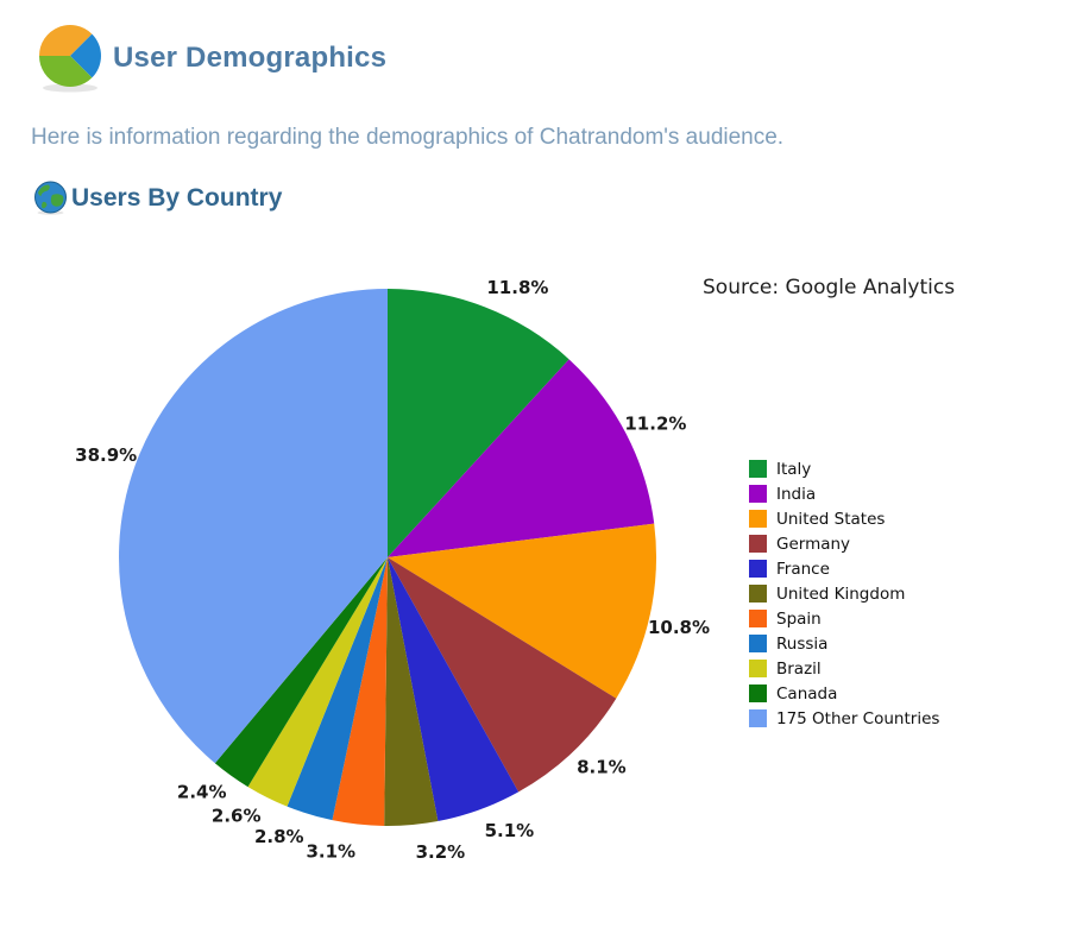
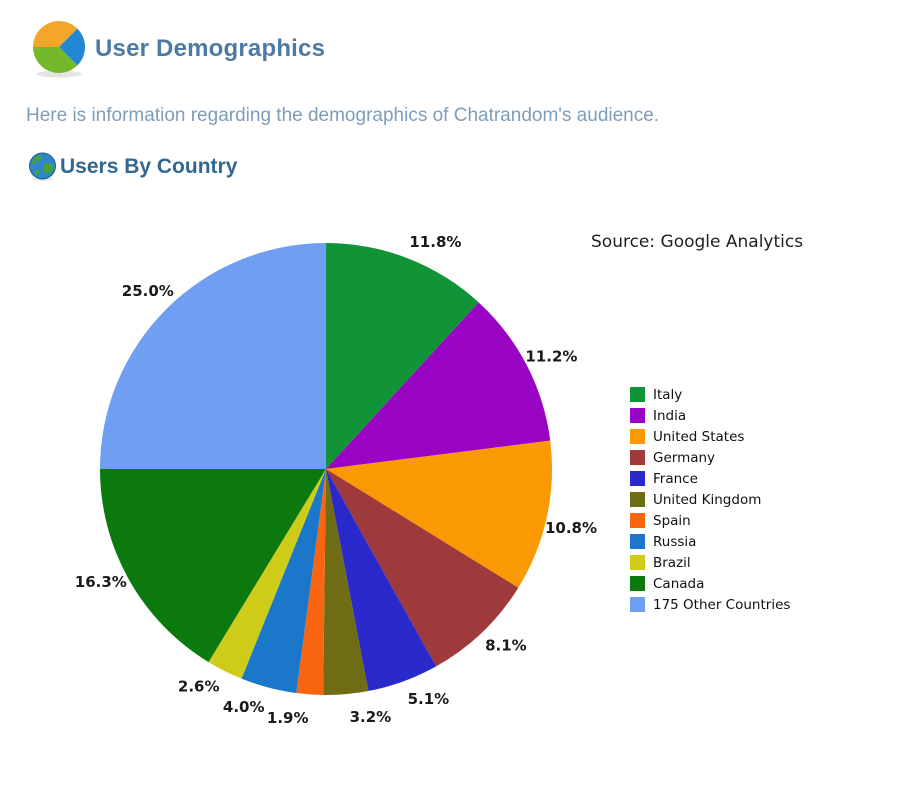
Spain: 3.1% -> 1.9%
Russia: 2.8% -> 4.0%
Canada: 2.4% -> 16.3%
175 Other Countries: 38.9% -> 25.0%
